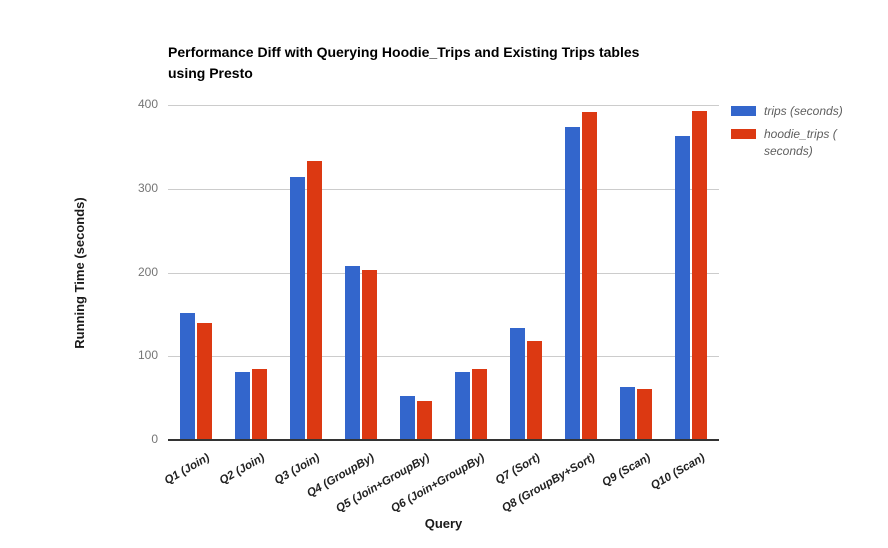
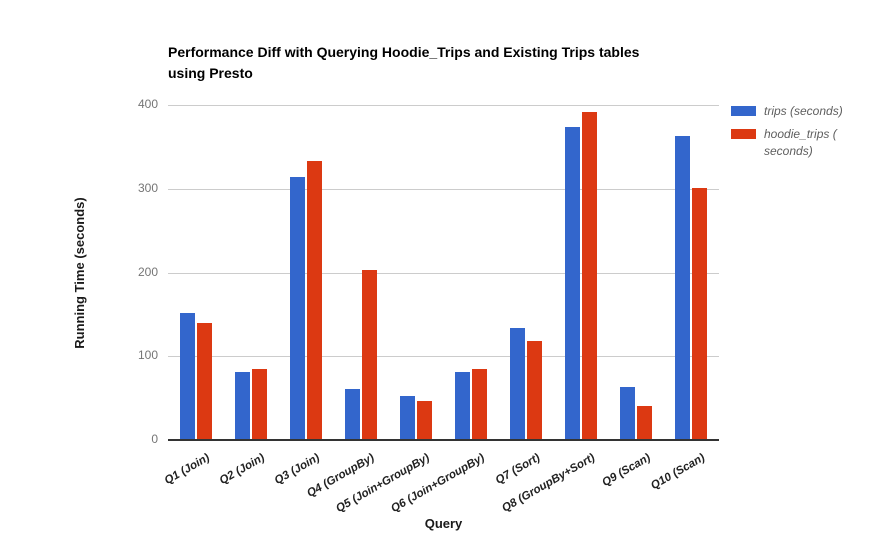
trips (seconds)/Q4 (GroupBy): 210 -> 60
hoodie_trips (seconds)/Q9 (Scan): 60 -> 40
hoodie_trips (seconds)/Q10 (Scan): 390 -> 300
